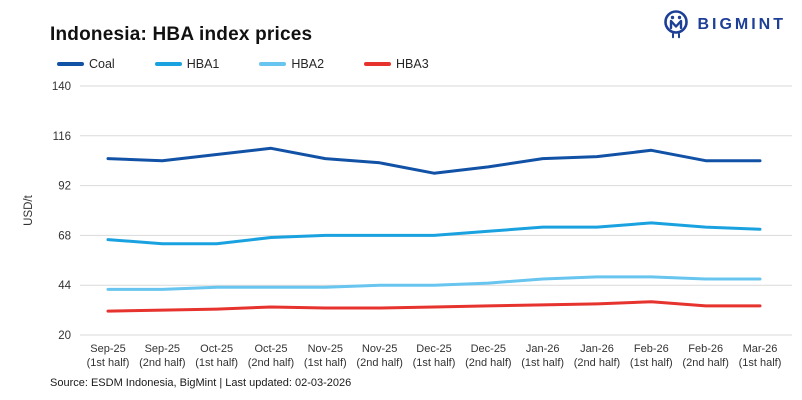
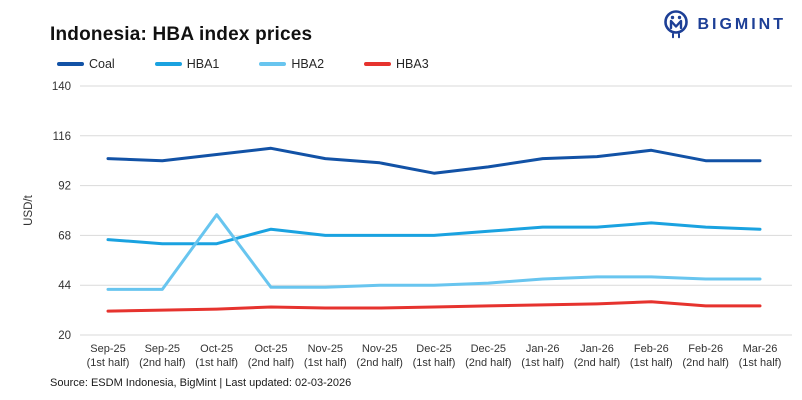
HBA2/Oct-25 (1st half): 43 -> 78
HBA1/Oct-25 (2nd half): 67 -> 71
